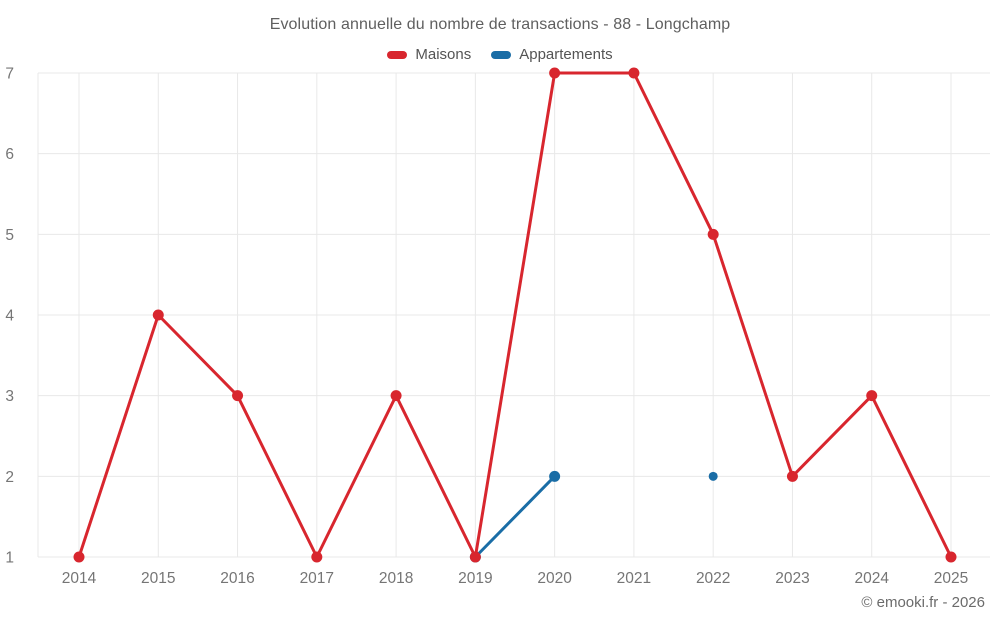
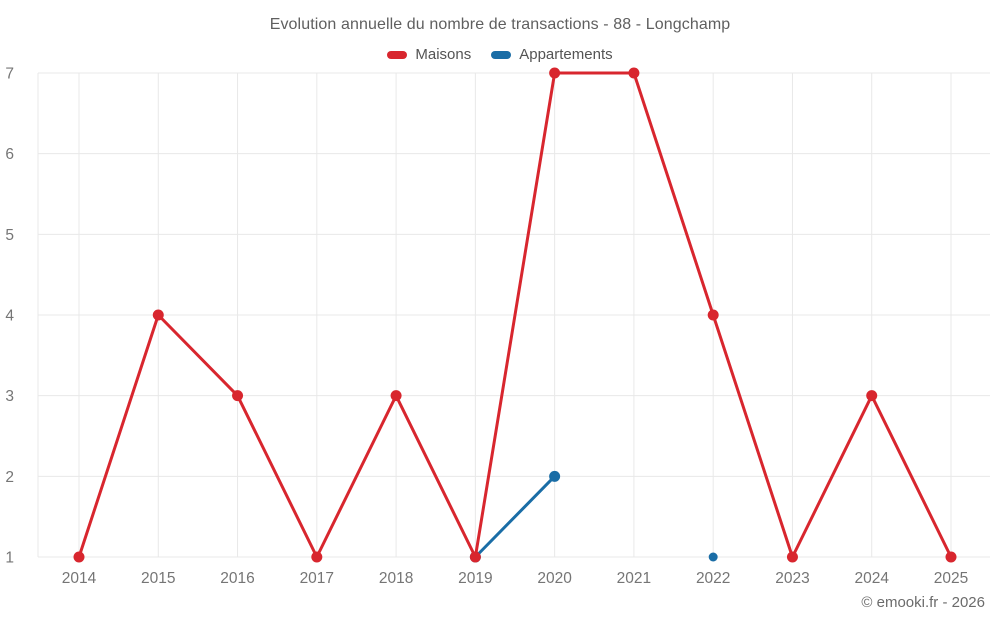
Maisons/2022: 5 -> 4
Appartements/2022: 2 -> 1
Maisons/2023: 2 -> 1
